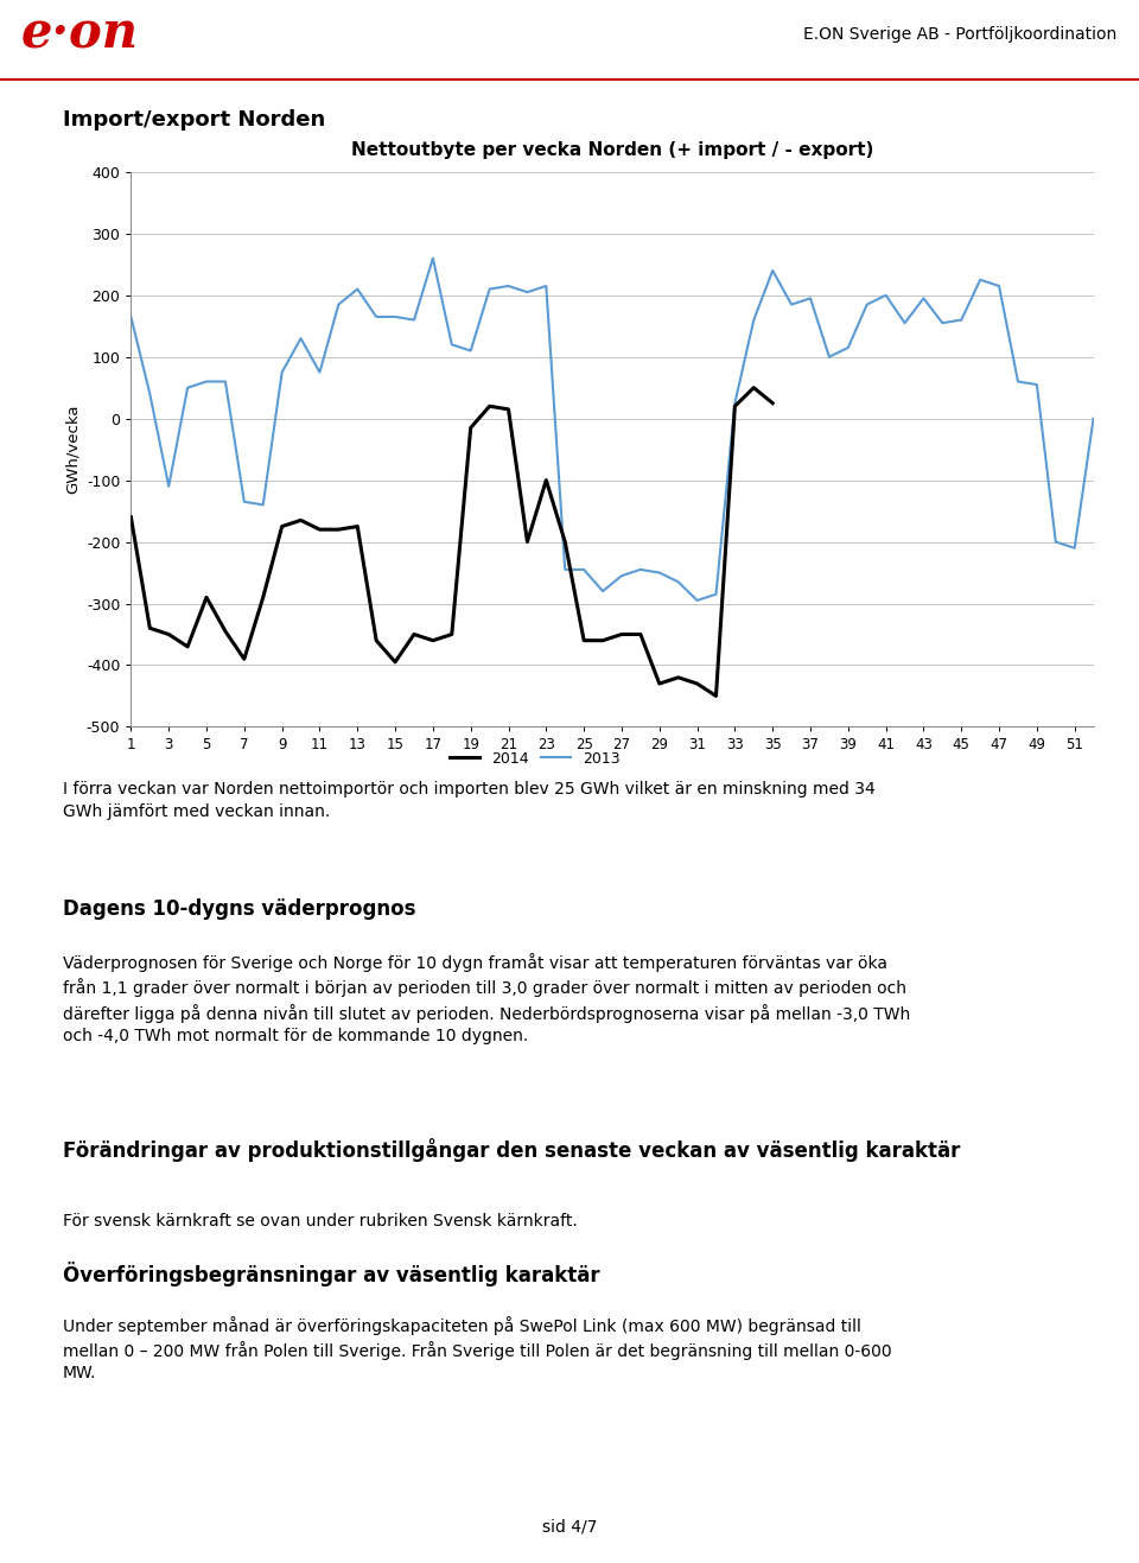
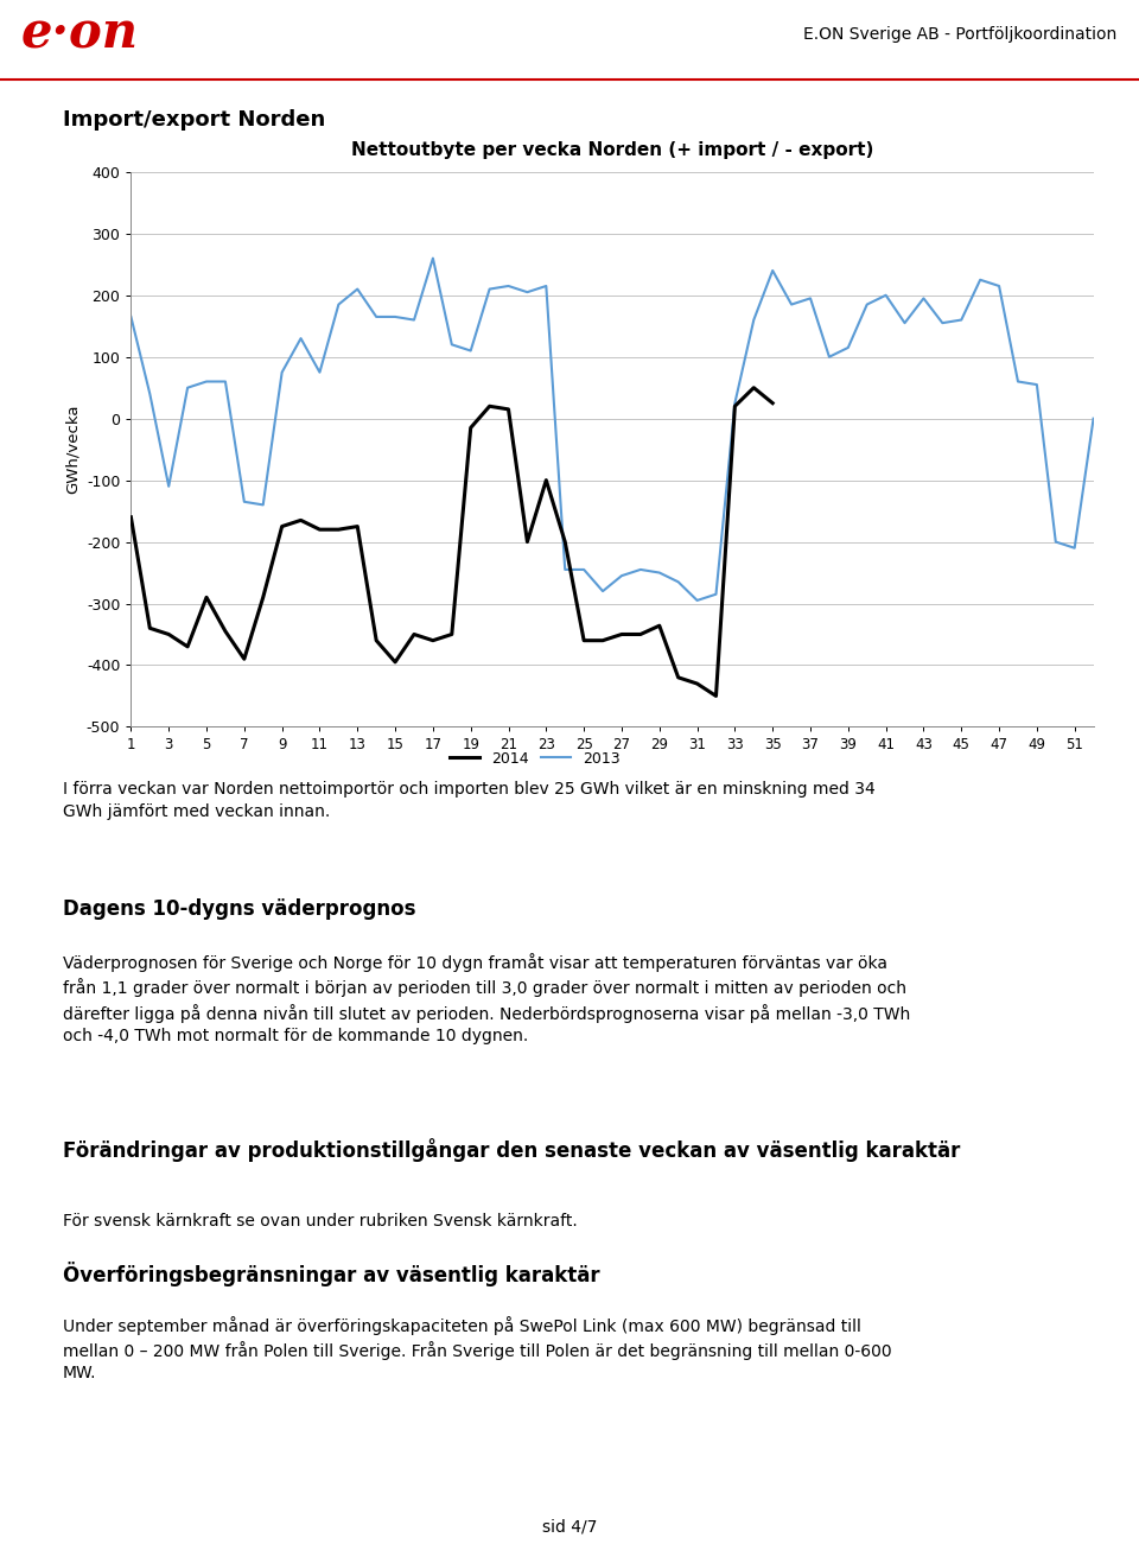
2014/29: -430 -> -336
